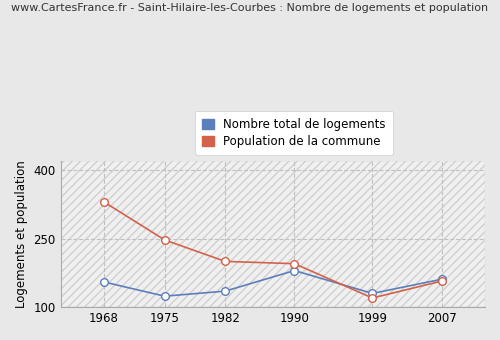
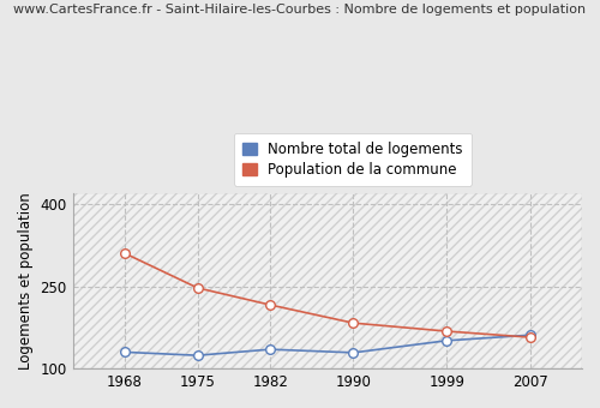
Nombre total de logements/1968: 155 -> 130
Population de la commune/1968: 330 -> 310
Population de la commune/1982: 200 -> 216
Nombre total de logements/1990: 180 -> 129
Population de la commune/1990: 195 -> 183
Nombre total de logements/1999: 130 -> 151
Population de la commune/1999: 120 -> 168
